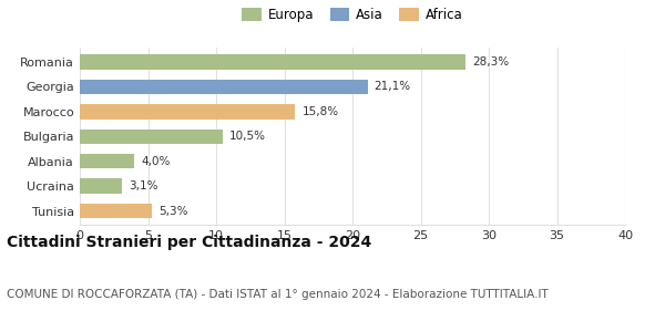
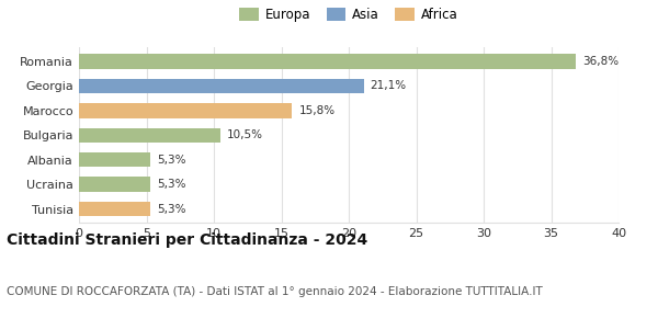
Romania: 28,3% -> 36,8%
Albania: 4,0% -> 5,3%
Ucraina: 3,1% -> 5,3%
